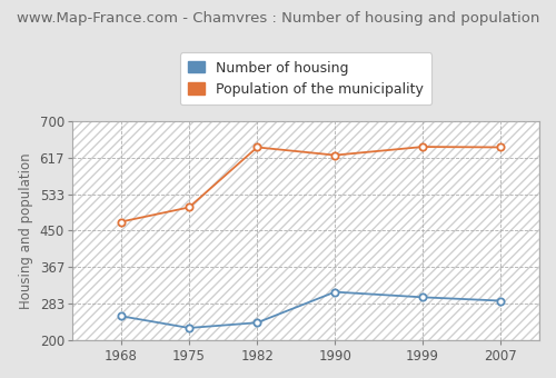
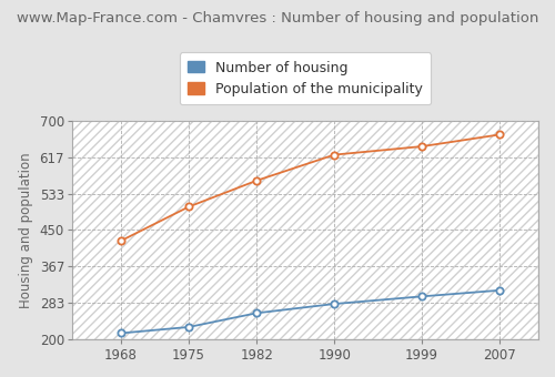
Number of housing/1968: 255 -> 214
Population of the municipality/1968: 470 -> 425
Number of housing/1982: 240 -> 260
Population of the municipality/1982: 640 -> 563
Number of housing/1990: 310 -> 281
Number of housing/2007: 290 -> 312
Population of the municipality/2007: 640 -> 668
